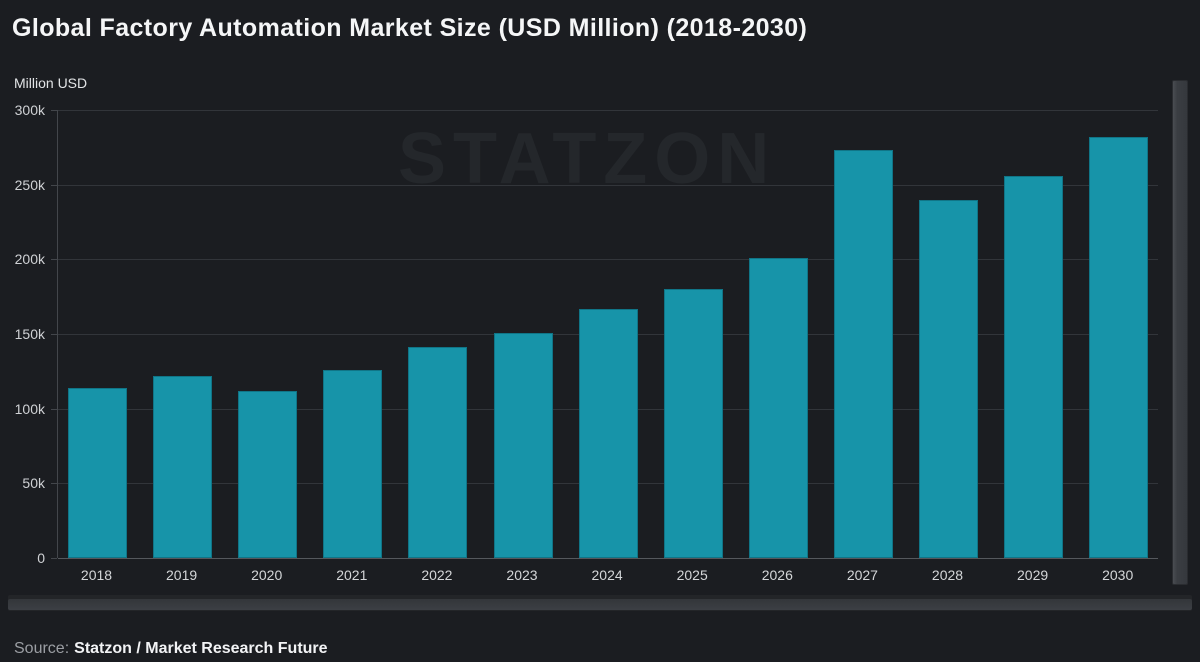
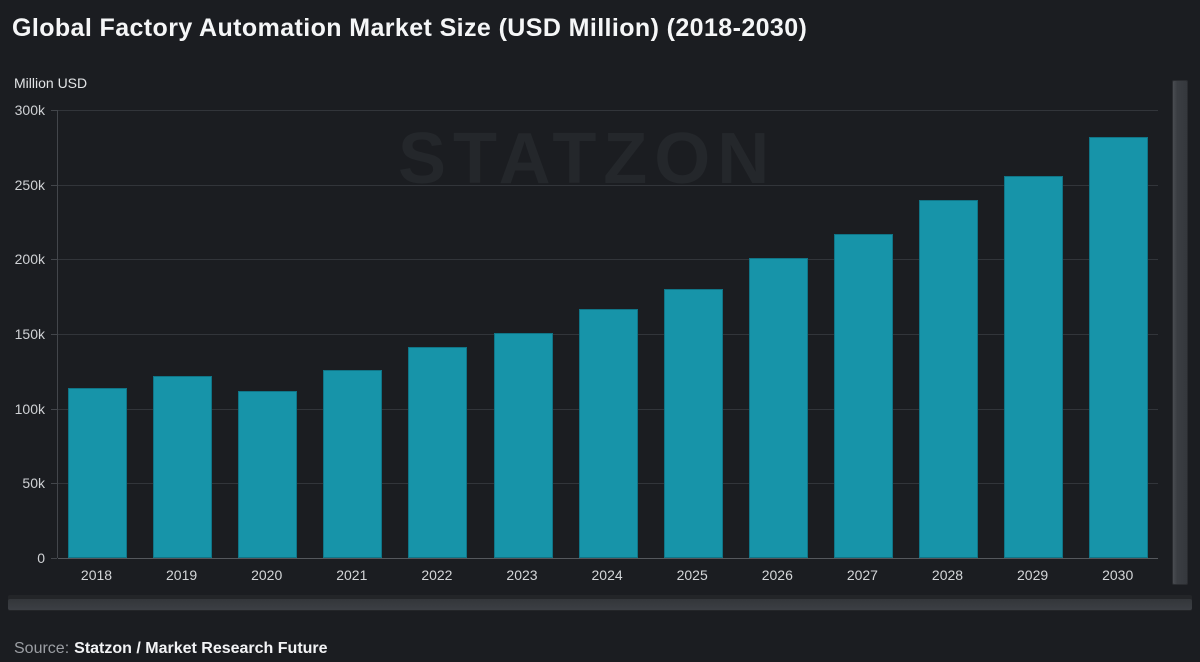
2027: 273k -> 217k
